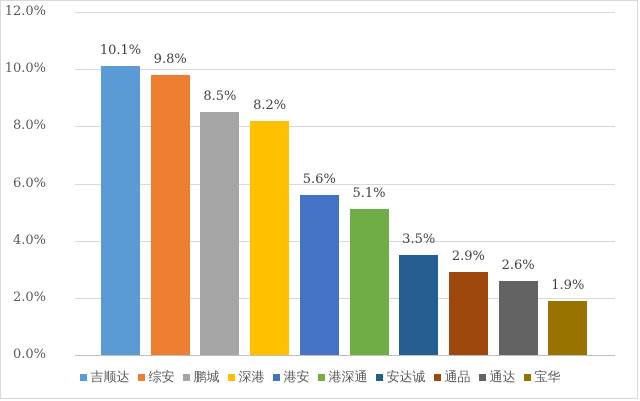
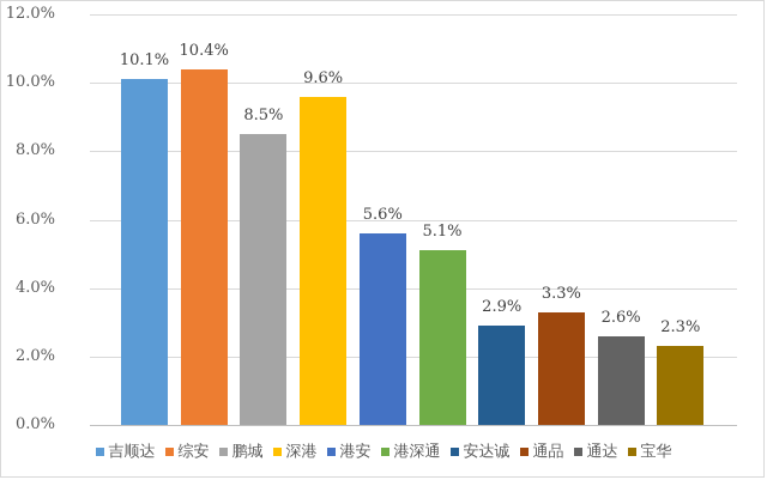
综安: 9.8% -> 10.4%
深港: 8.2% -> 9.6%
安达诚: 3.5% -> 2.9%
通品: 2.9% -> 3.3%
宝华: 1.9% -> 2.3%
